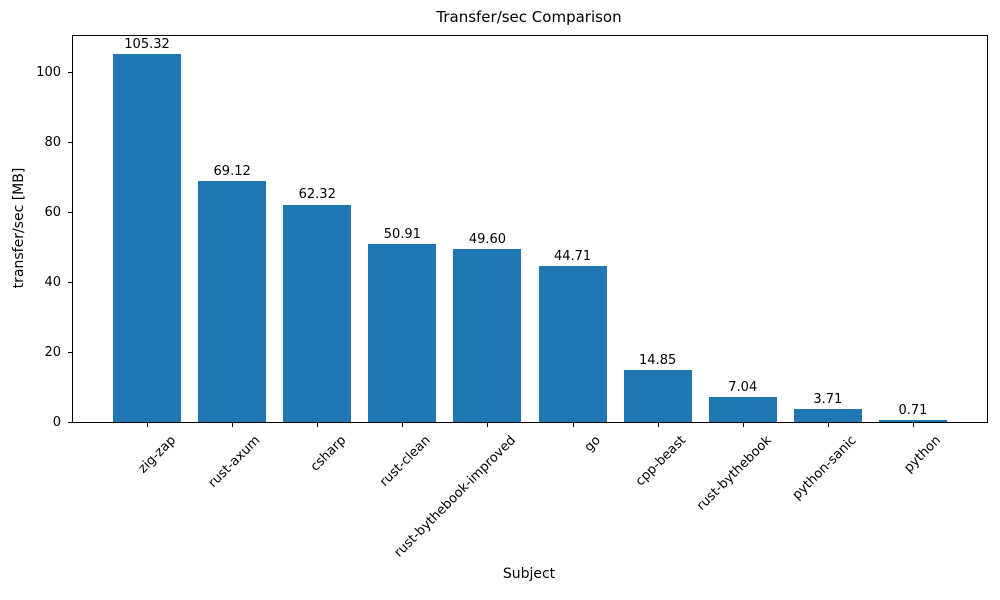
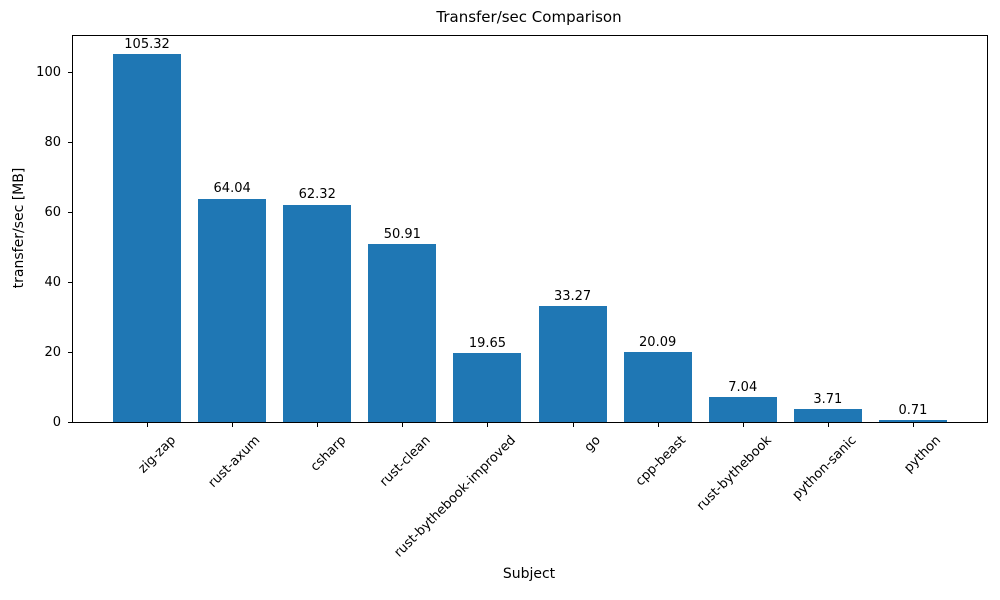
rust-axum: 69.12 -> 64.04
rust-bythebook-improved: 49.60 -> 19.65
go: 44.71 -> 33.27
cpp-beast: 14.85 -> 20.09
